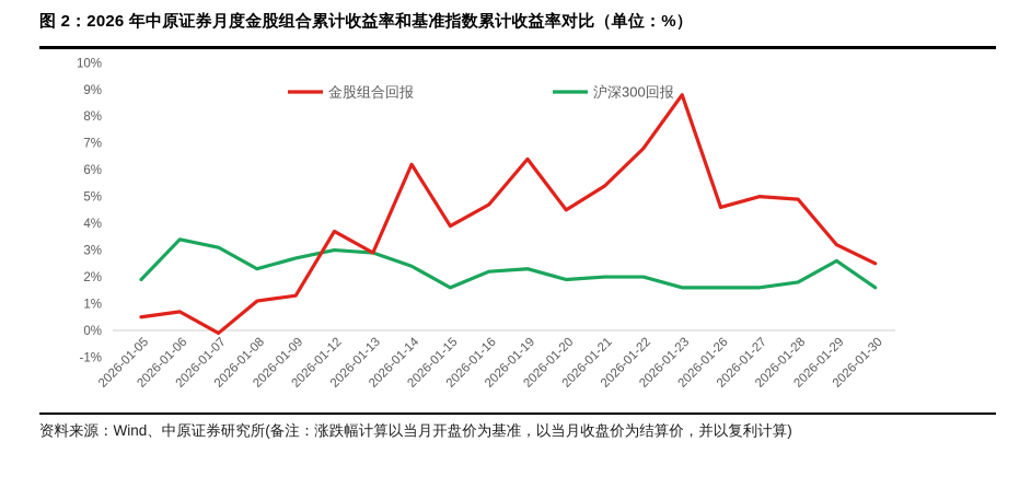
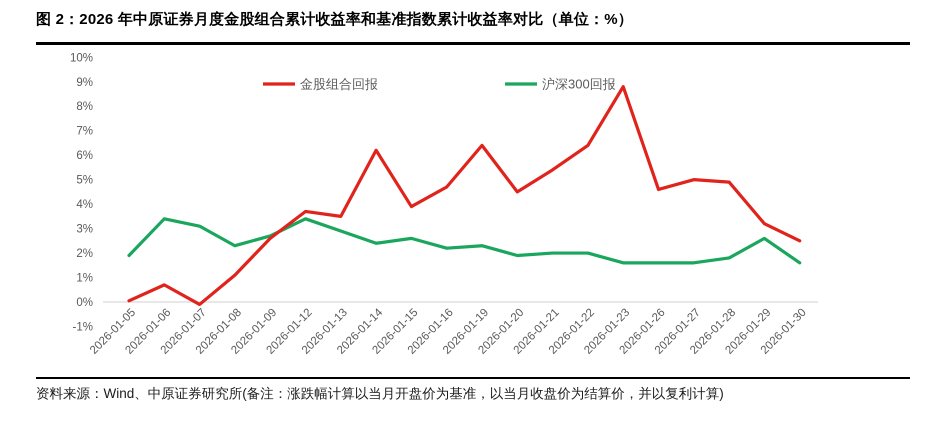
金股组合回报/2026-01-05: 0.5% -> 0.1%
金股组合回报/2026-01-09: 1.3% -> 2.6%
沪深300回报/2026-01-12: 3.0% -> 3.4%
金股组合回报/2026-01-13: 2.9% -> 3.5%
沪深300回报/2026-01-15: 1.6% -> 2.6%
金股组合回报/2026-01-22: 6.8% -> 6.4%
